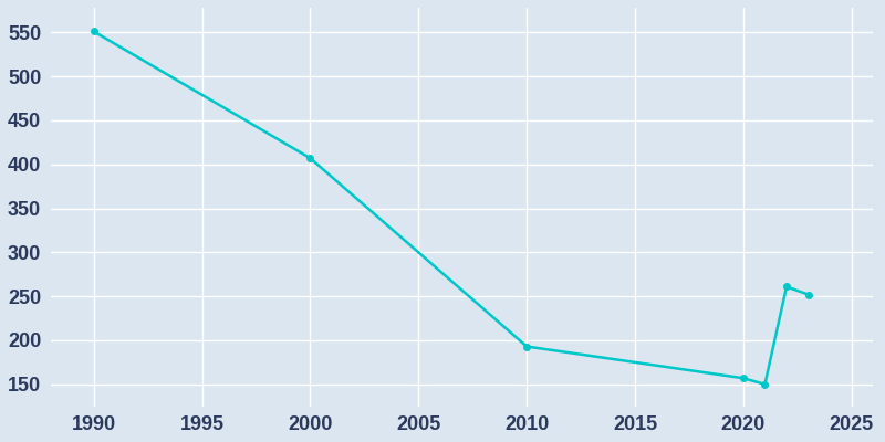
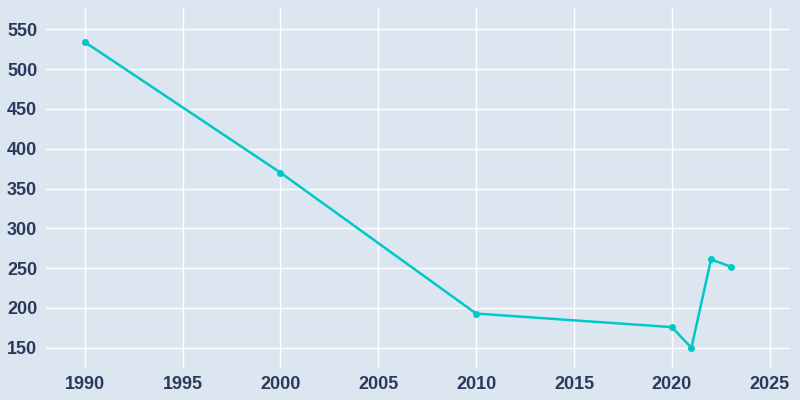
1990: 551 -> 534
2000: 407 -> 370
2020: 157 -> 176
